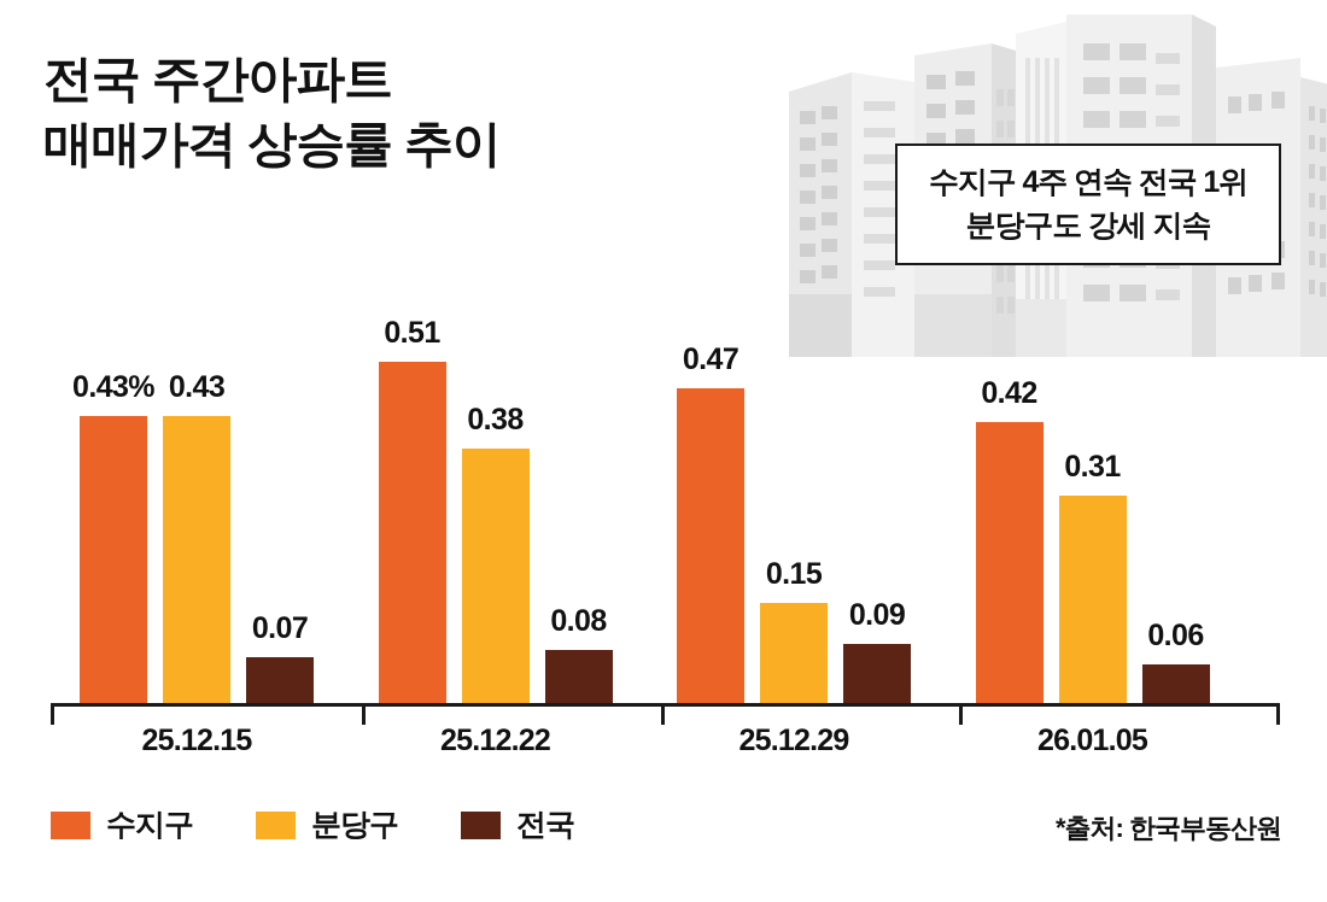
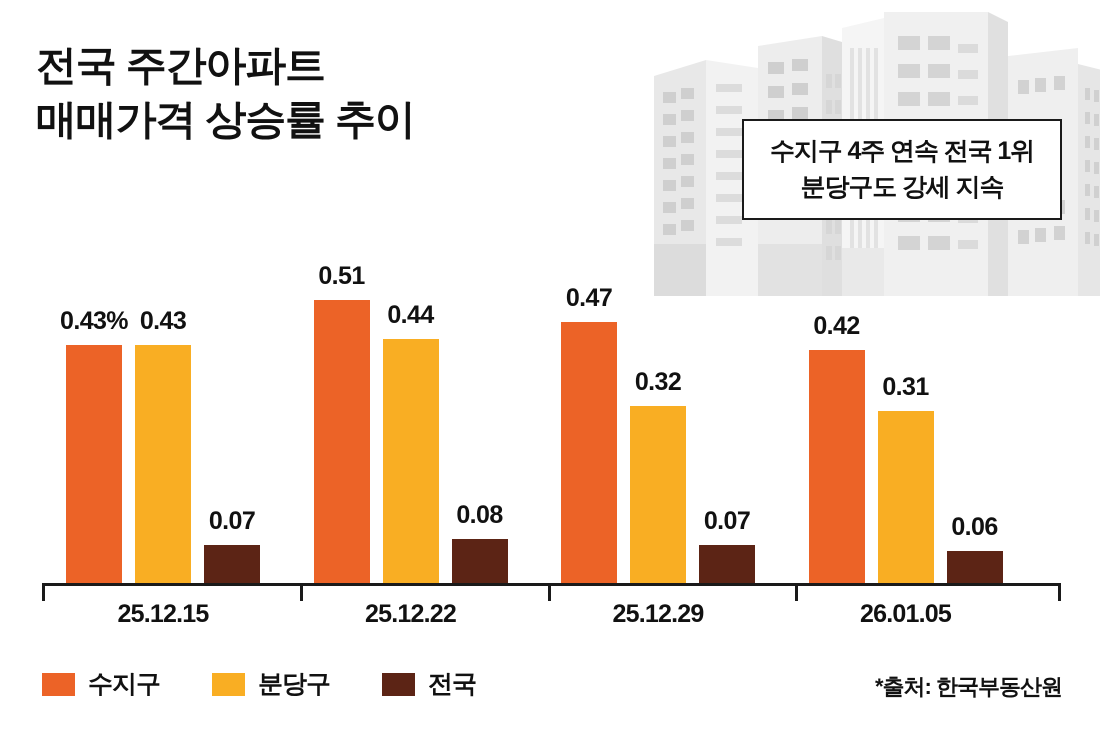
분당구/25.12.22: 0.38 -> 0.44
분당구/25.12.29: 0.15 -> 0.32
전국/25.12.29: 0.09 -> 0.07
